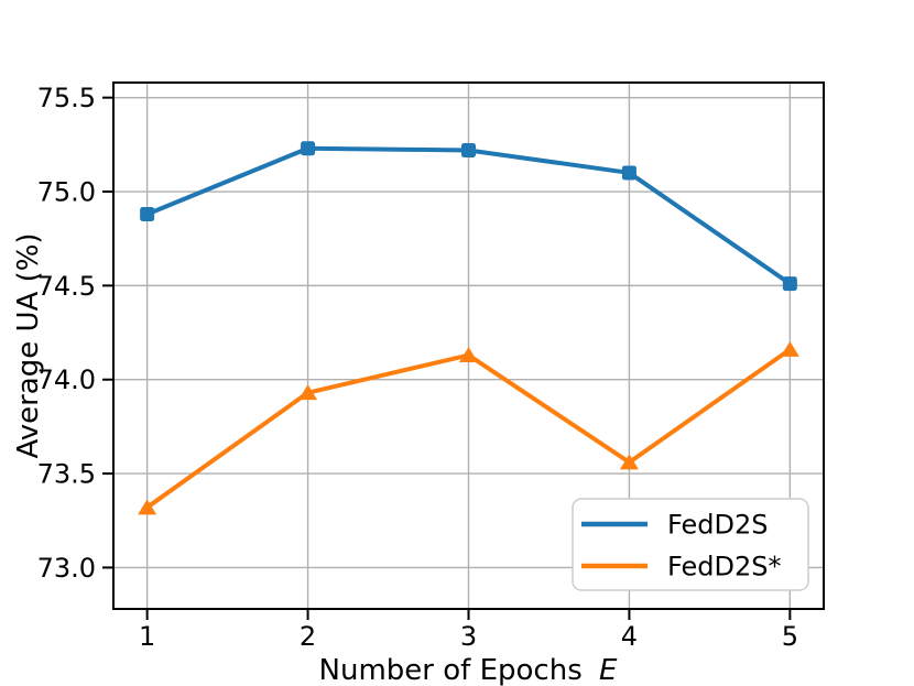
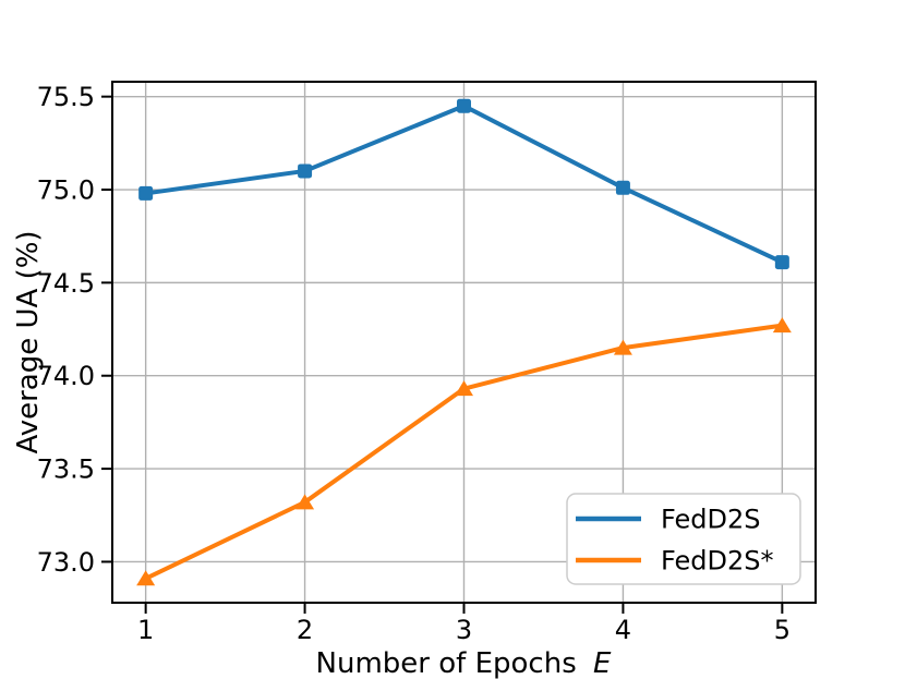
FedD2S/1: 74.88 -> 74.98
FedD2S*/1: 73.32 -> 72.91
FedD2S/2: 75.23 -> 75.10
FedD2S*/2: 73.93 -> 73.32
FedD2S/3: 75.22 -> 75.45
FedD2S*/3: 74.13 -> 73.93
FedD2S/4: 75.10 -> 75.01
FedD2S*/4: 73.56 -> 74.15
FedD2S/5: 74.51 -> 74.61
FedD2S*/5: 74.16 -> 74.27
